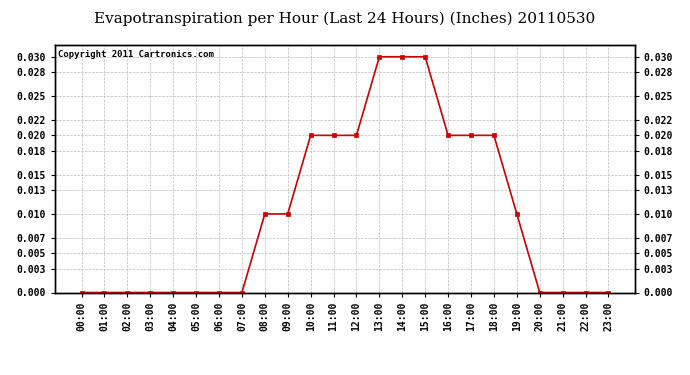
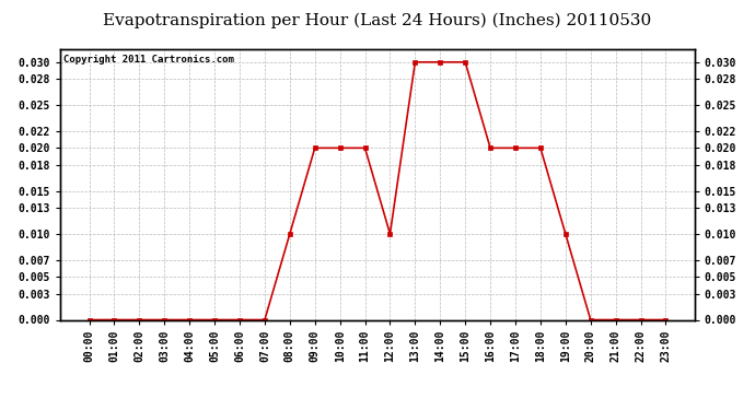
09:00: 0.01 -> 0.02
12:00: 0.02 -> 0.01
